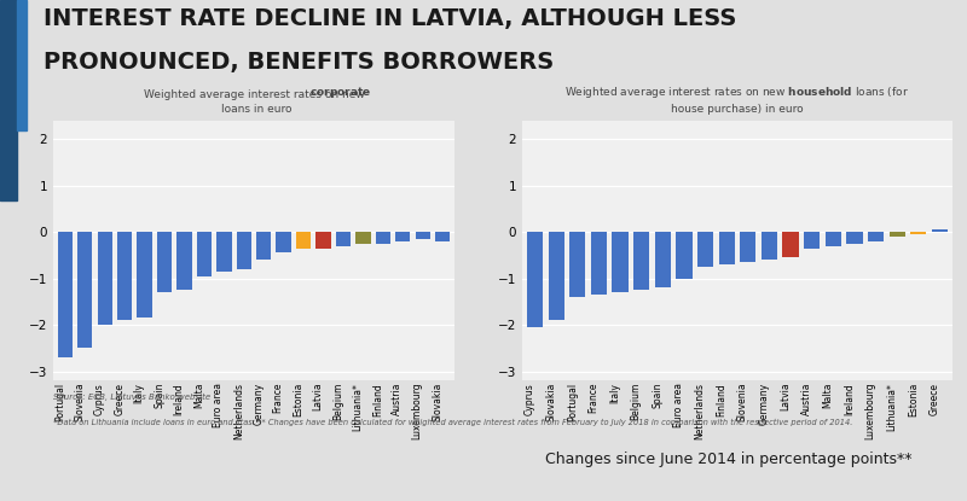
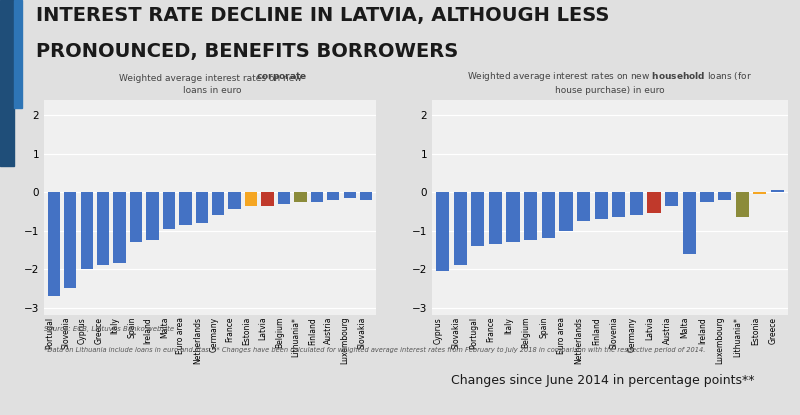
Malta: -0.30 -> -1.60
Lithuania*: -0.10 -> -0.65
